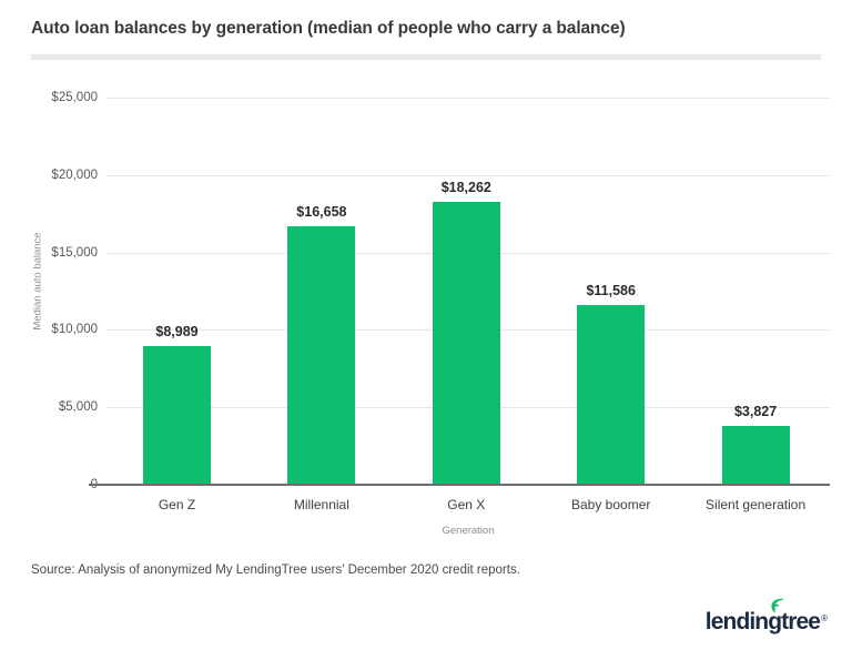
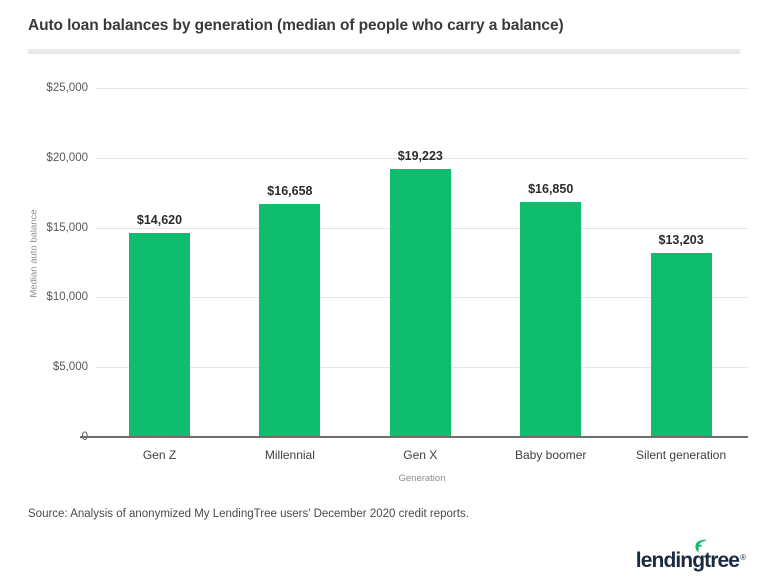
Gen Z: $8,989 -> $14,620
Gen X: $18,262 -> $19,223
Baby boomer: $11,586 -> $16,850
Silent generation: $3,827 -> $13,203
